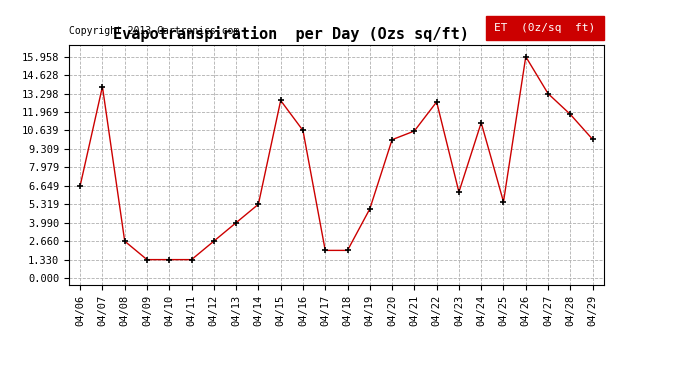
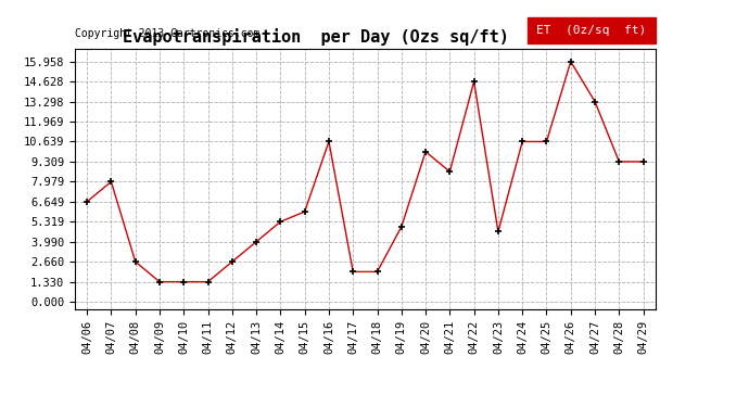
04/07: 13.8 -> 8.0
04/15: 12.8 -> 6.0
04/21: 10.6 -> 8.6
04/22: 12.7 -> 14.6
04/23: 6.2 -> 4.7
04/24: 11.2 -> 10.6
04/25: 5.5 -> 10.6
04/28: 11.8 -> 9.3
04/29: 10.0 -> 9.3
